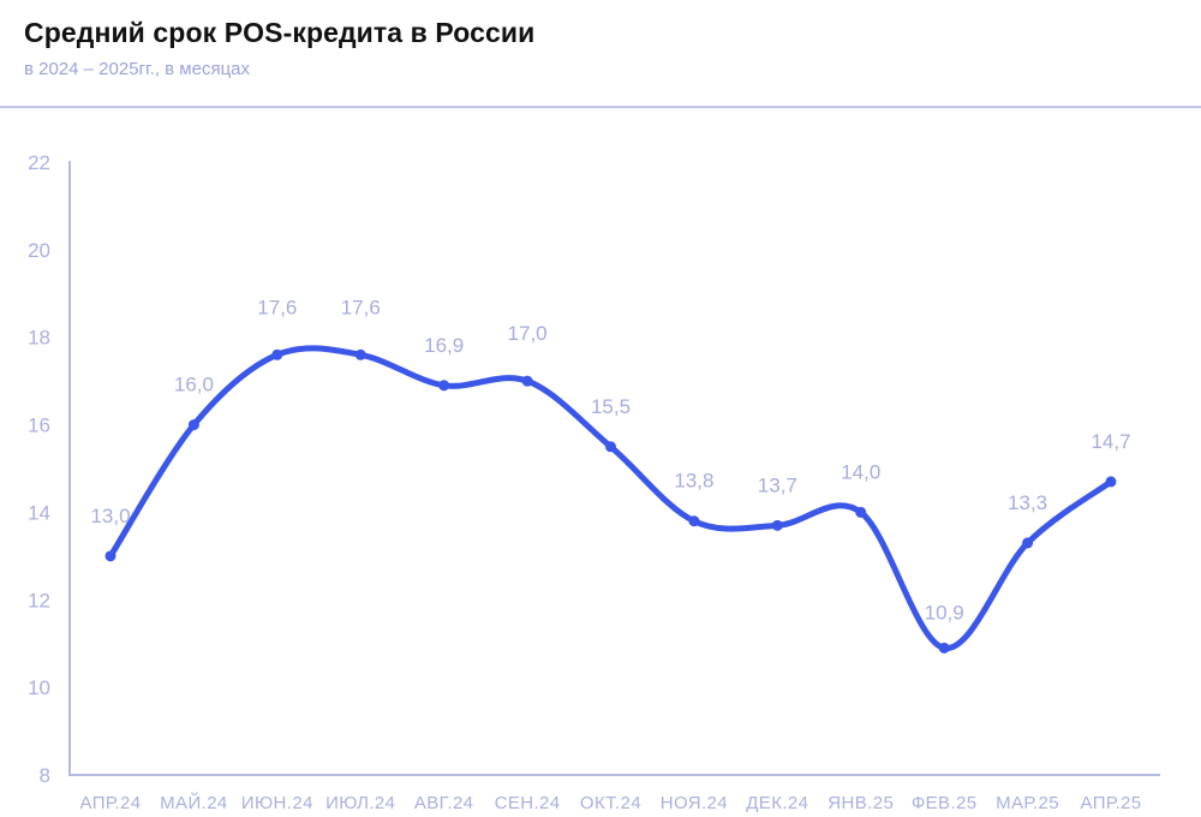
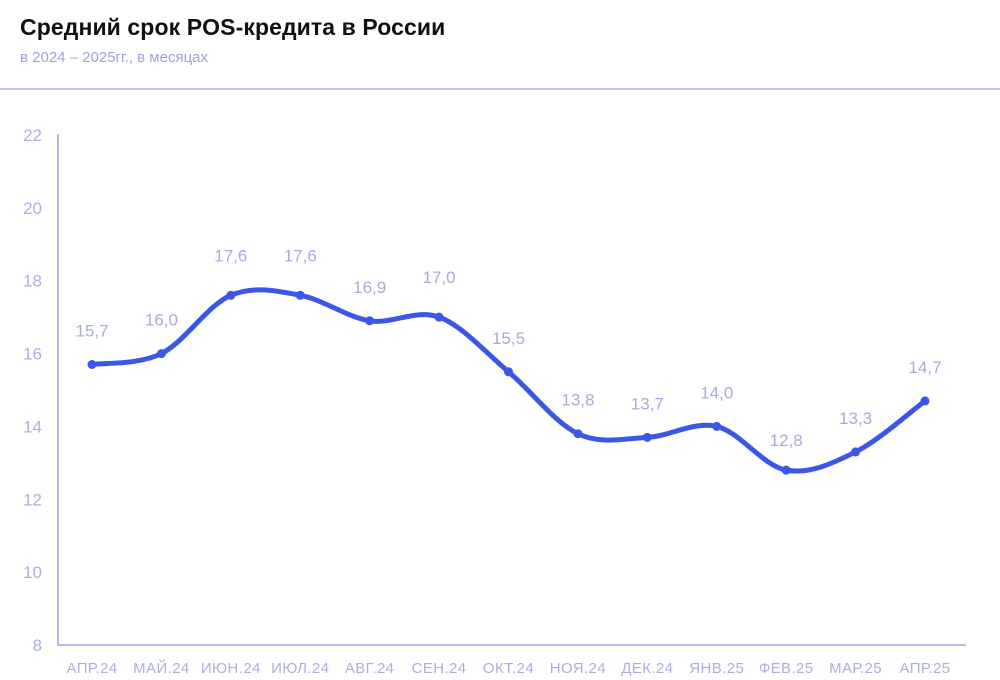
АПР.24: 13,0 -> 15,7
ФЕВ.25: 10,9 -> 12,8
